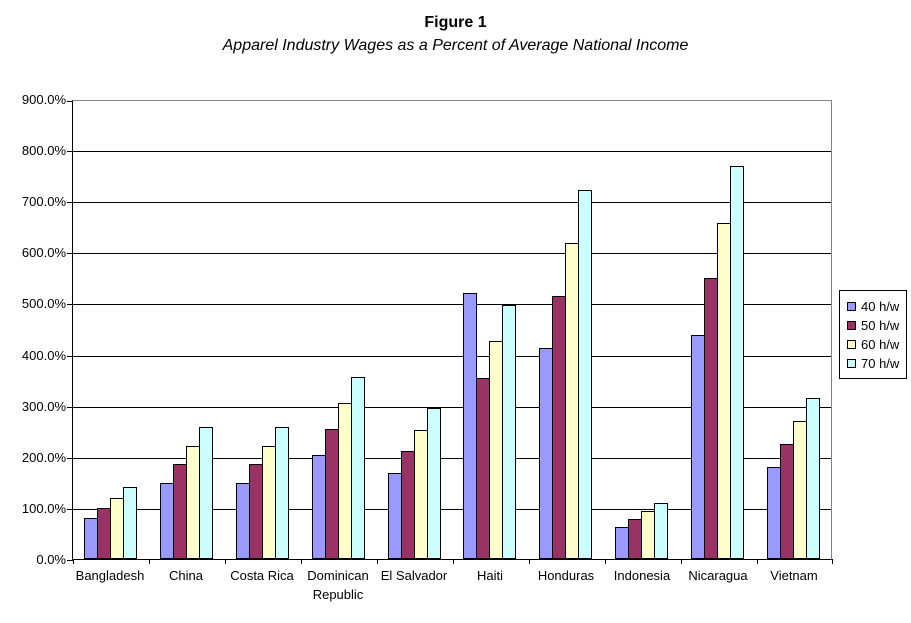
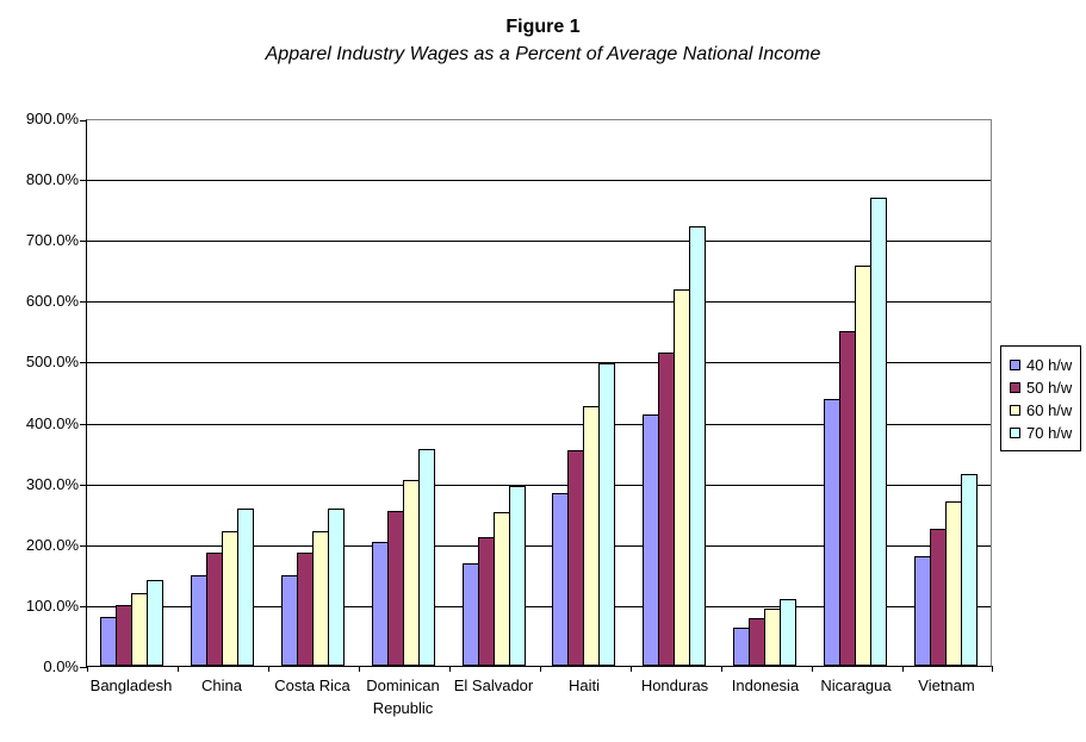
40 h/w/Haiti: 520% -> 280%
